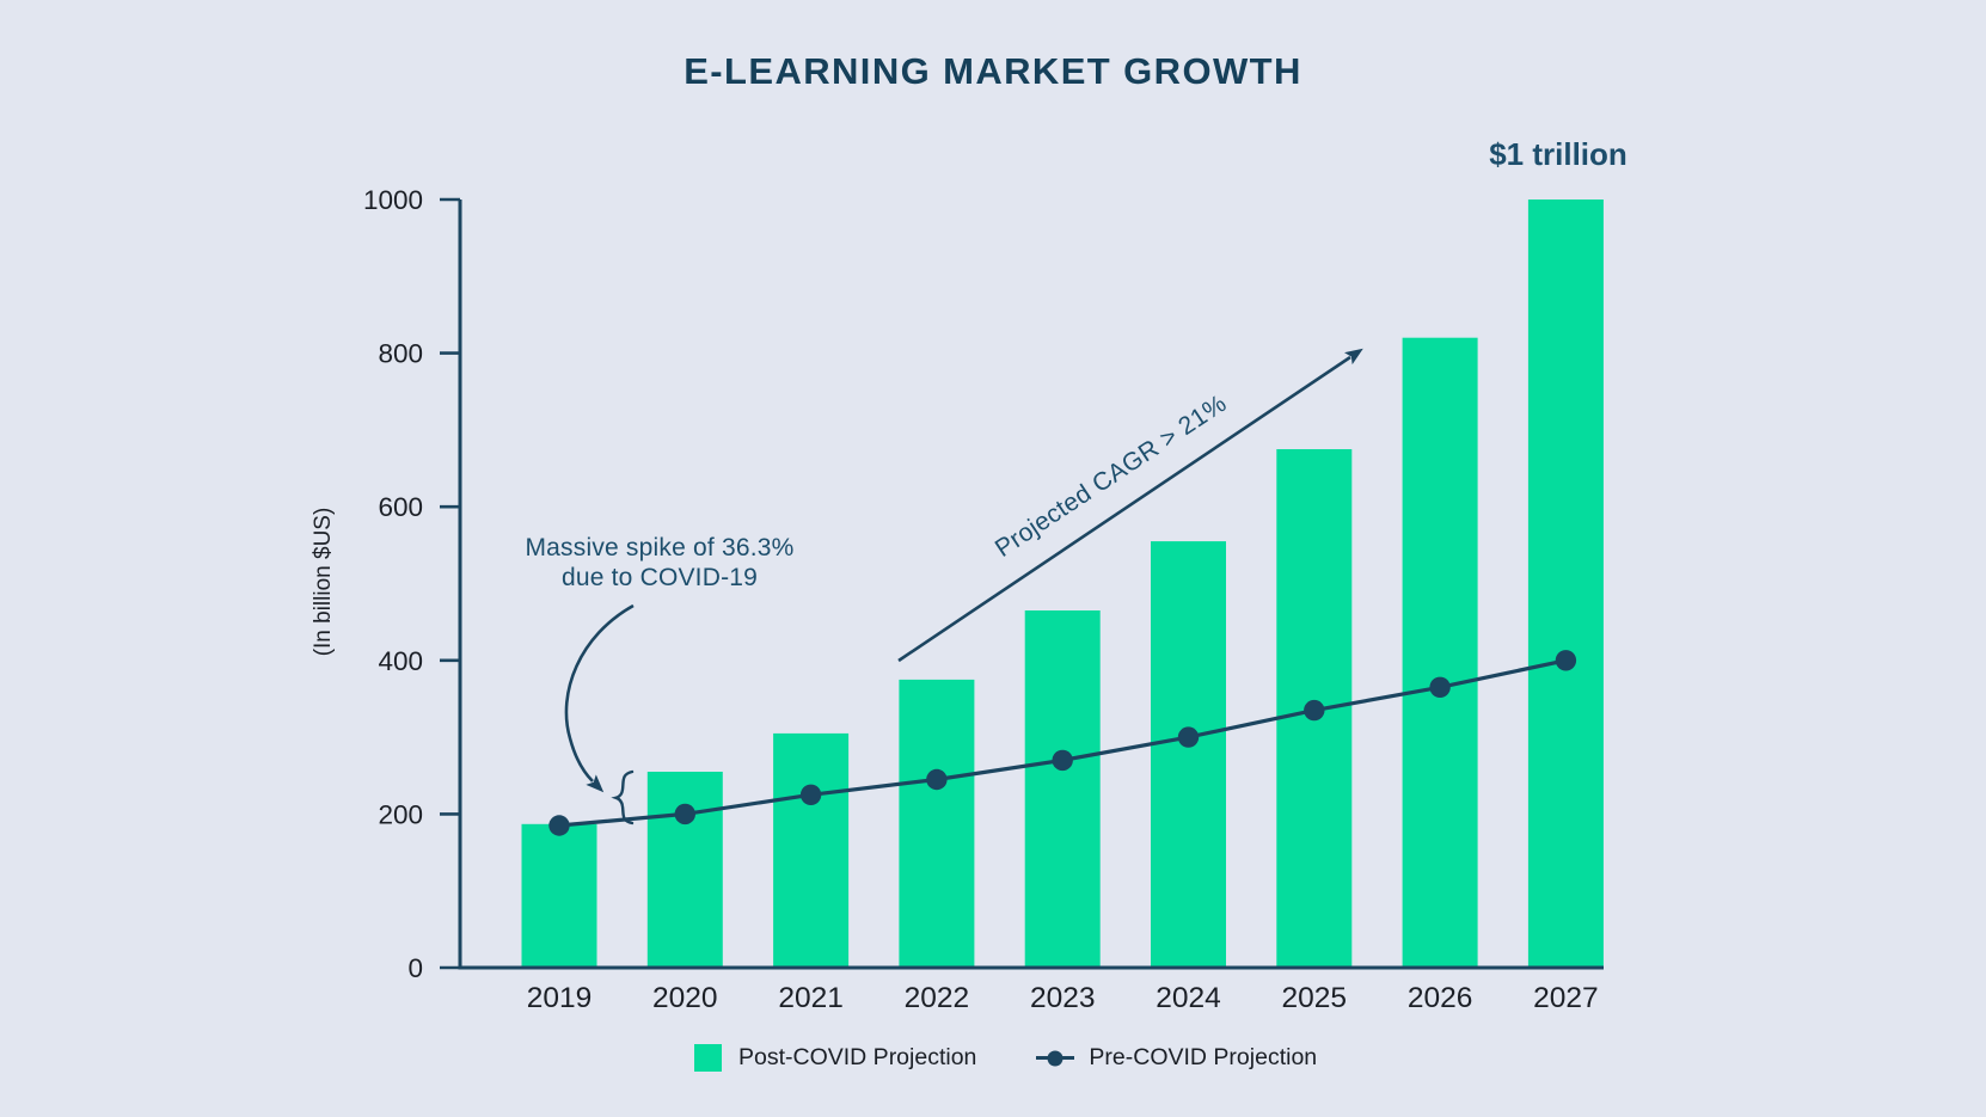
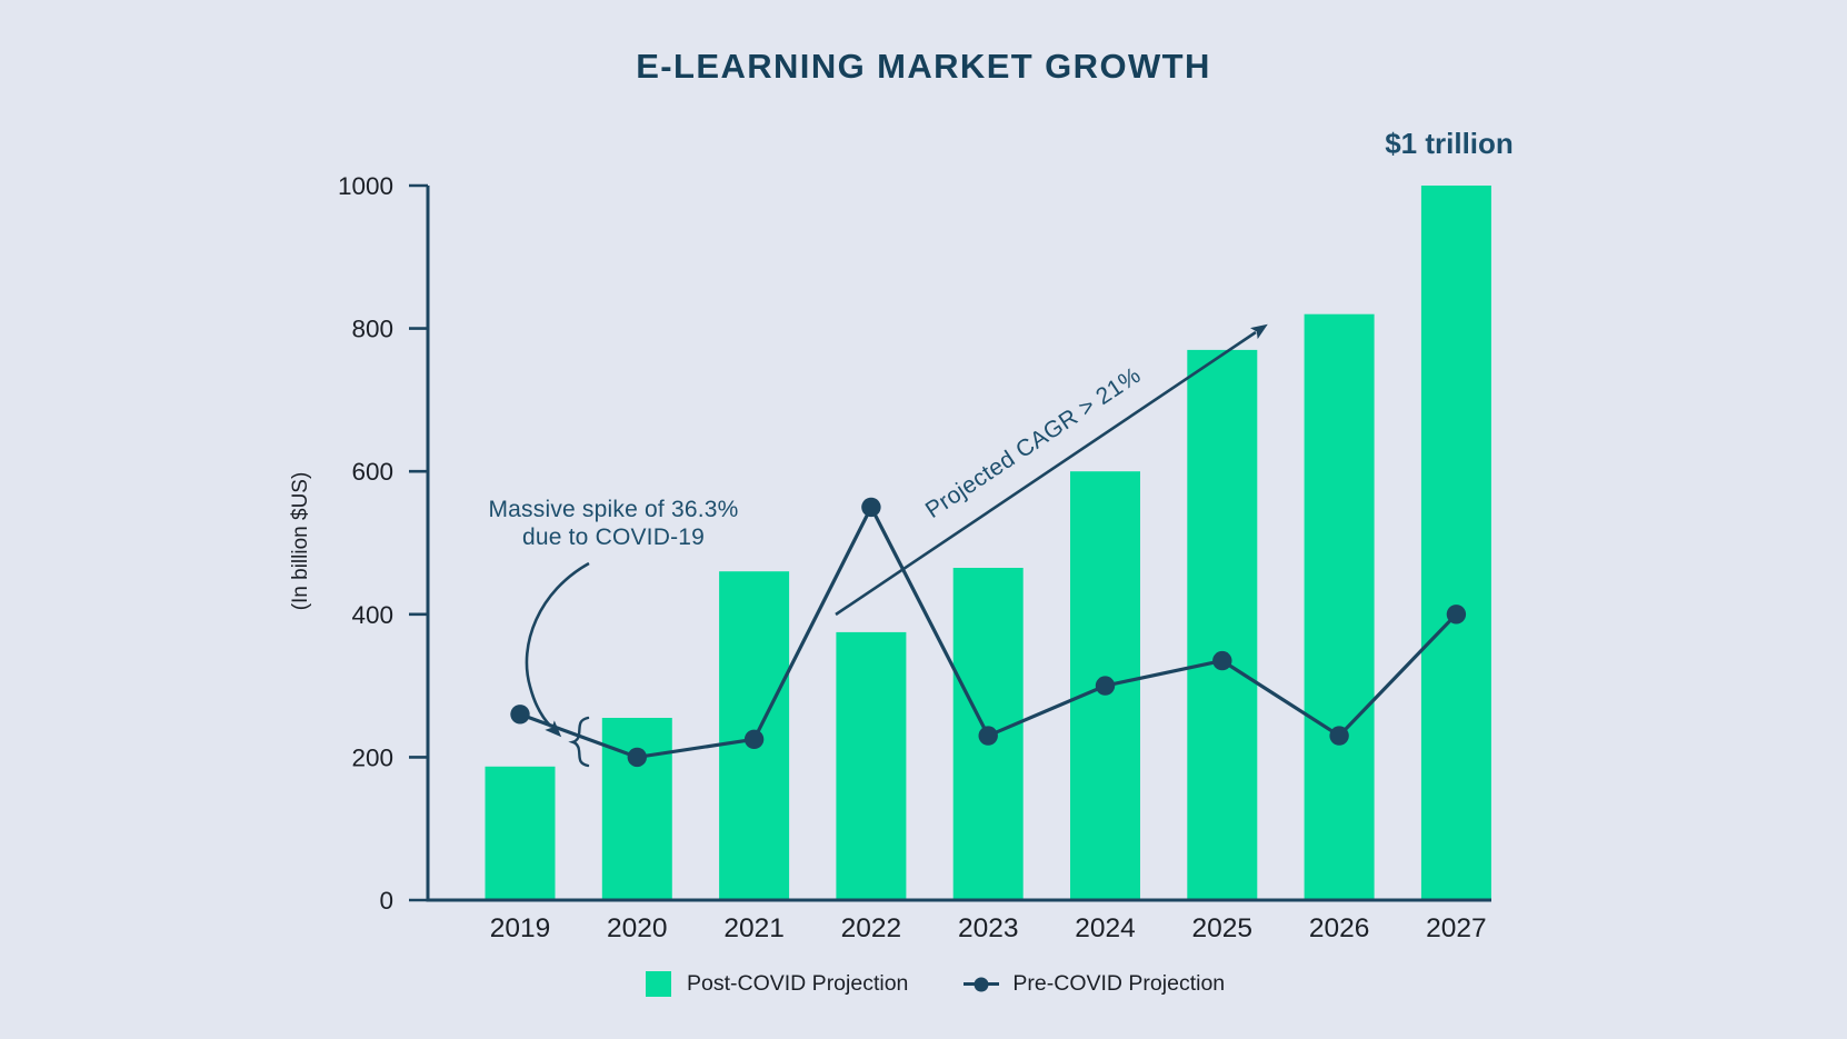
Pre-COVID Projection/2019: 180 -> 260
Post-COVID Projection/2021: 300 -> 460
Pre-COVID Projection/2022: 240 -> 550
Pre-COVID Projection/2023: 270 -> 230
Post-COVID Projection/2024: 560 -> 600
Post-COVID Projection/2025: 680 -> 770
Pre-COVID Projection/2026: 360 -> 230
